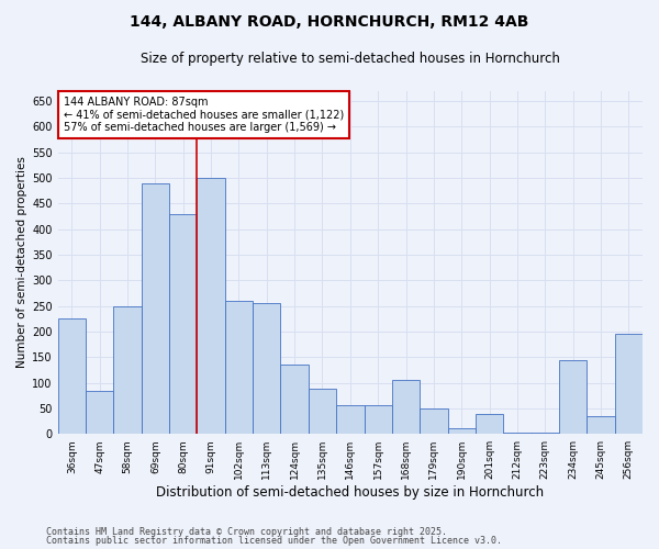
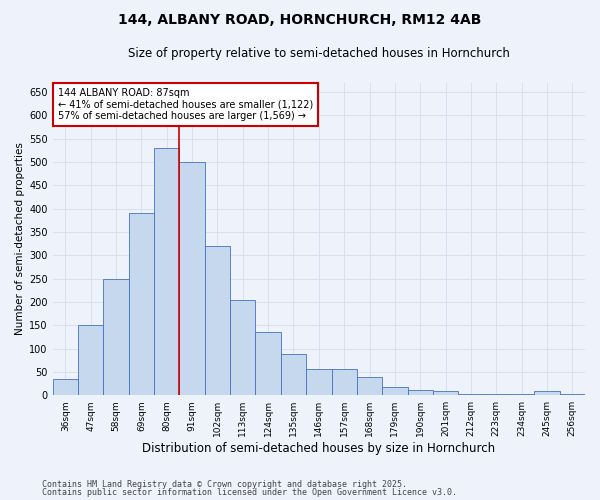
36sqm: 225 -> 35
47sqm: 85 -> 150
69sqm: 490 -> 390
80sqm: 430 -> 530
102sqm: 260 -> 320
113sqm: 255 -> 205
168sqm: 105 -> 38
179sqm: 50 -> 18
201sqm: 40 -> 8
234sqm: 145 -> 2
245sqm: 35 -> 8
256sqm: 195 -> 3
